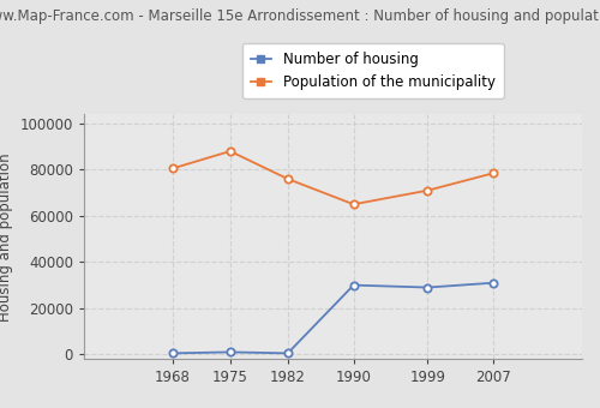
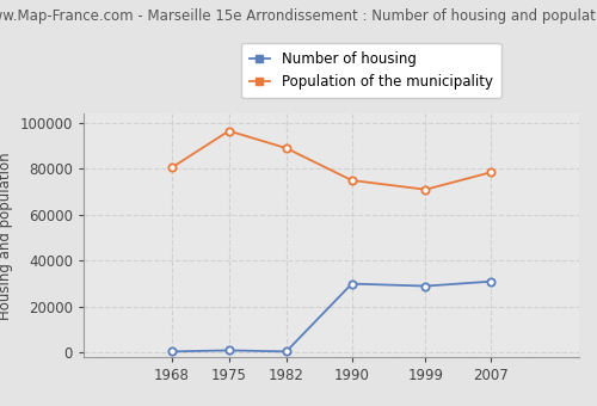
Population of the municipality/1975: 88000 -> 96000
Population of the municipality/1982: 76000 -> 89000
Population of the municipality/1990: 65000 -> 75000
